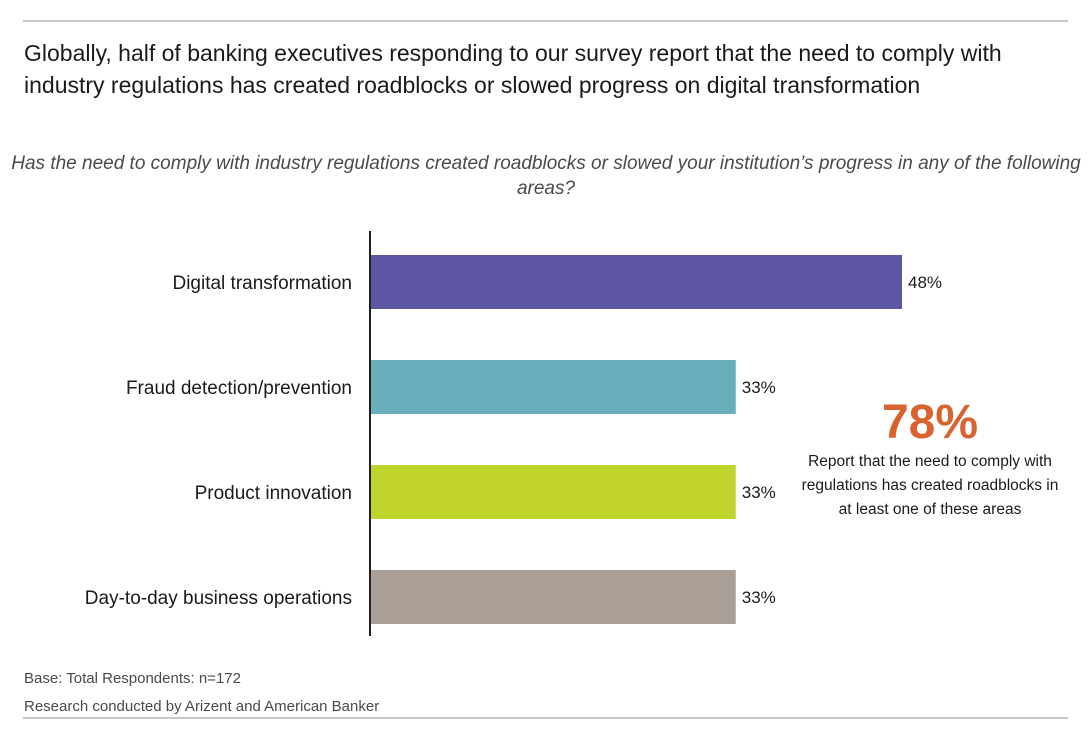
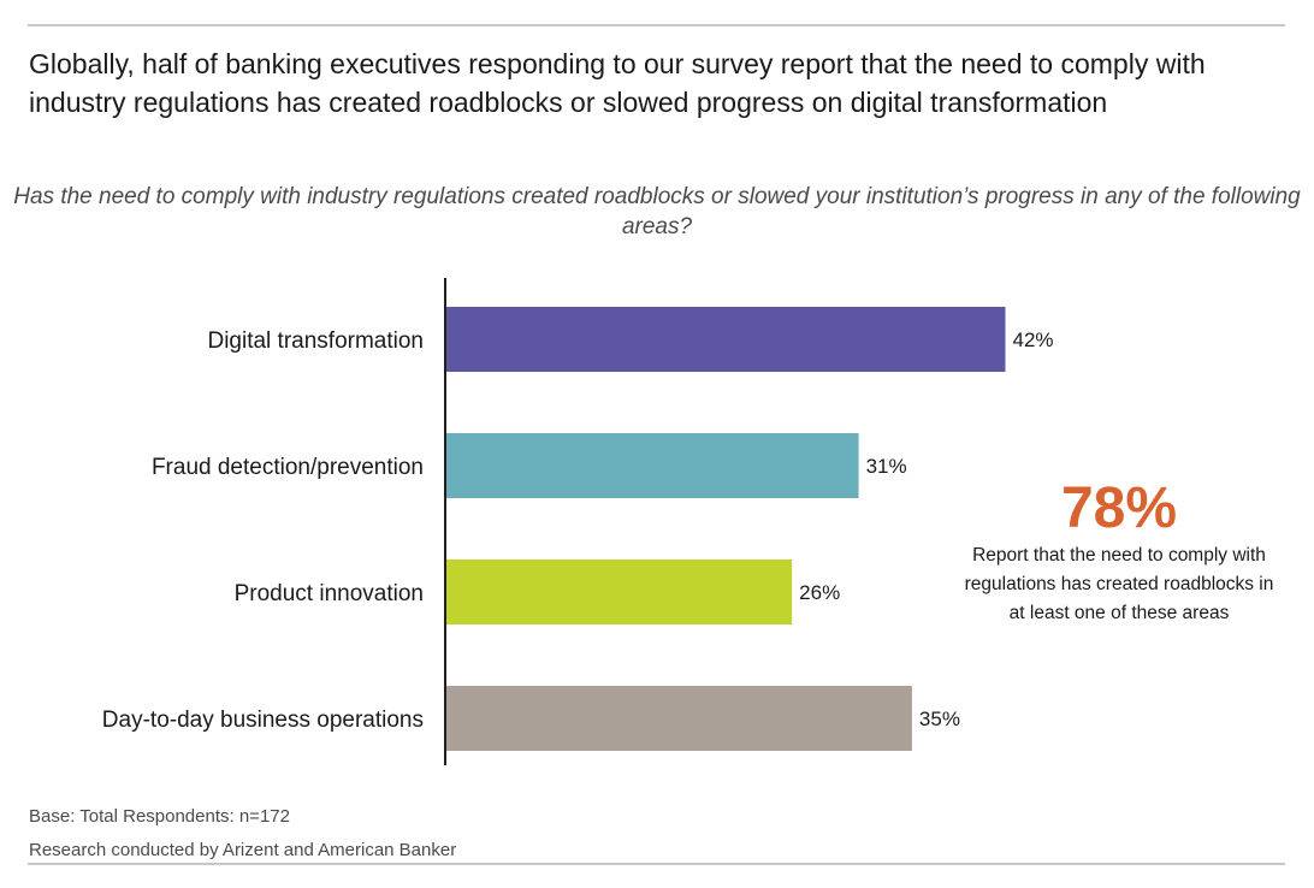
Digital transformation: 48% -> 42%
Fraud detection/prevention: 33% -> 31%
Product innovation: 33% -> 26%
Day-to-day business operations: 33% -> 35%
